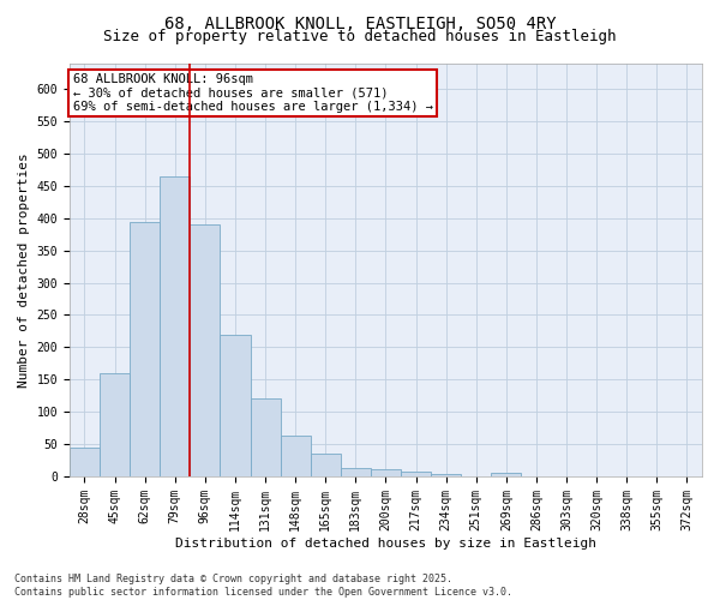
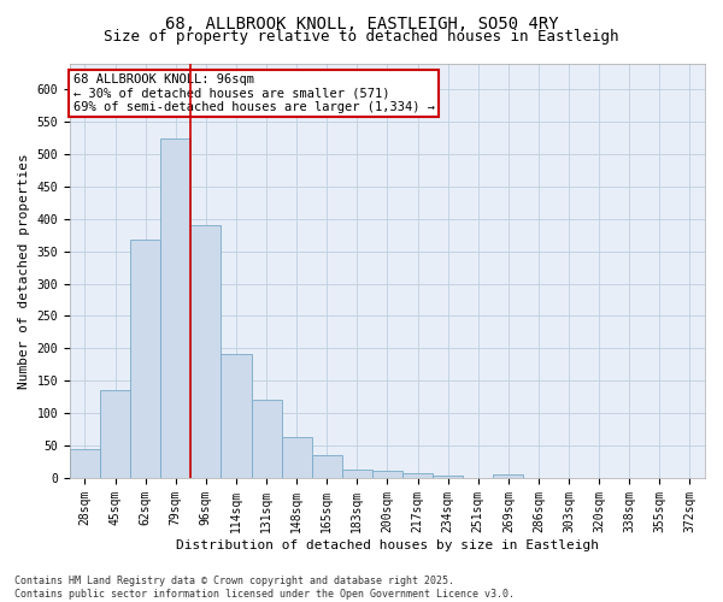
45sqm: 160 -> 136
62sqm: 393 -> 368
79sqm: 465 -> 524
114sqm: 220 -> 192
